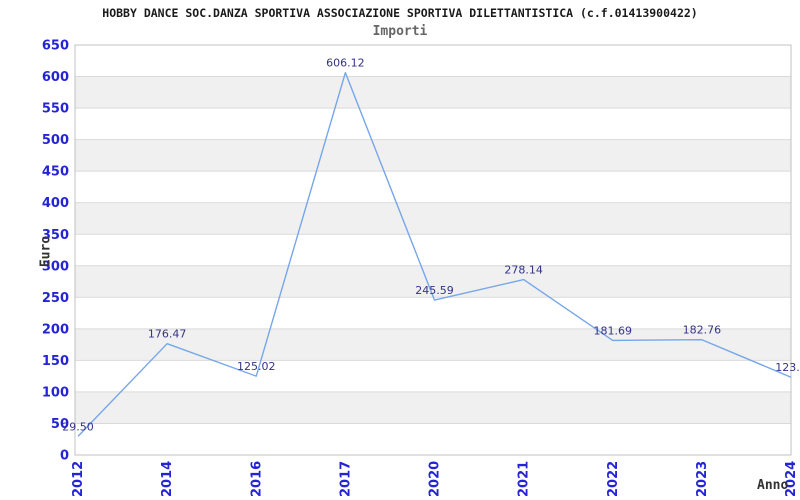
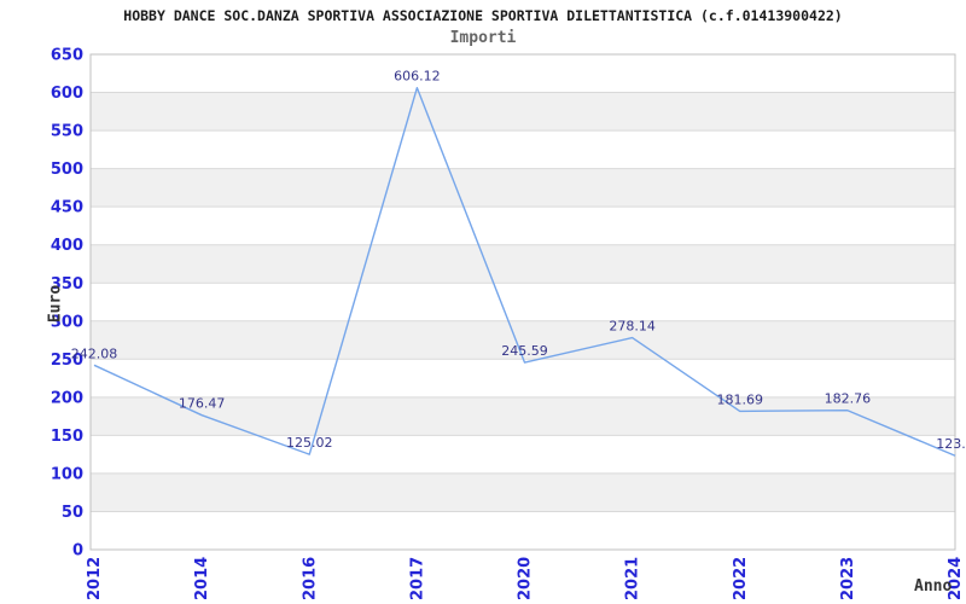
2012: 29.50 -> 242.08
